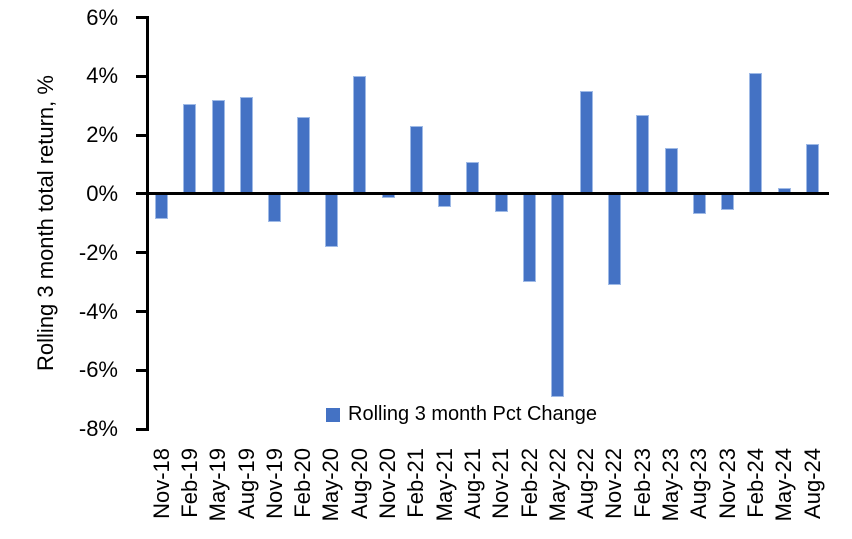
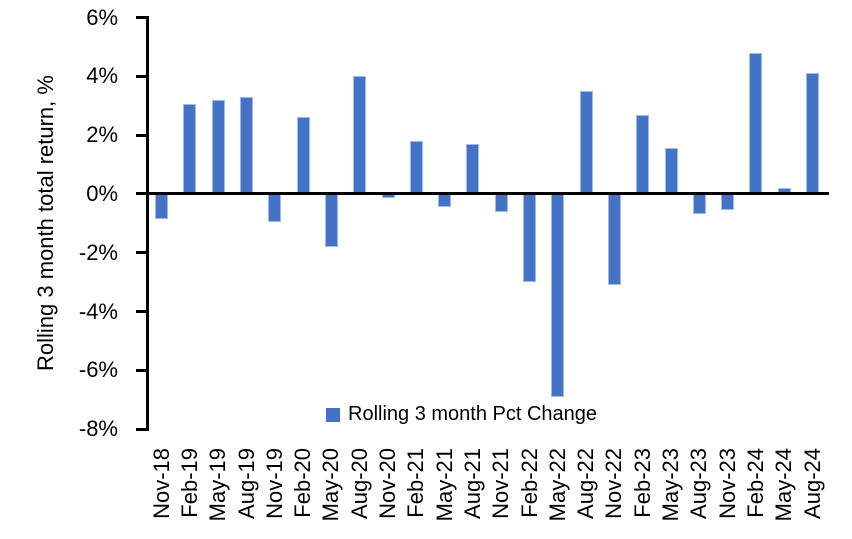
Feb-21: 2.3% -> 1.8%
Aug-21: 1.1% -> 1.7%
Feb-24: 4.1% -> 4.8%
Aug-24: 1.7% -> 4.1%
